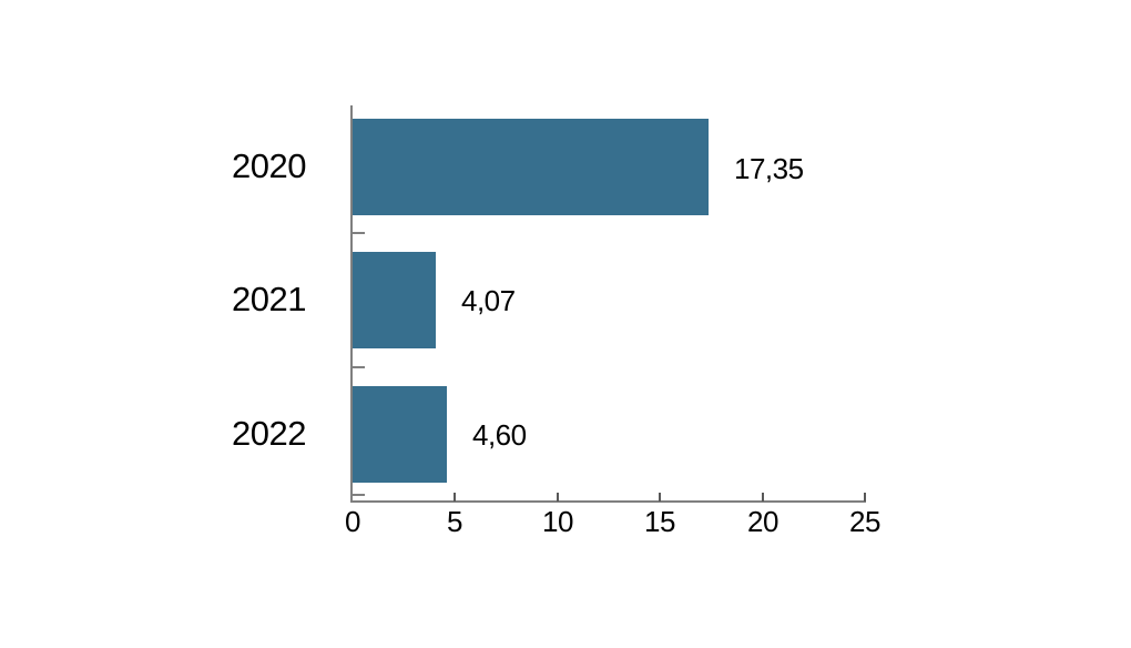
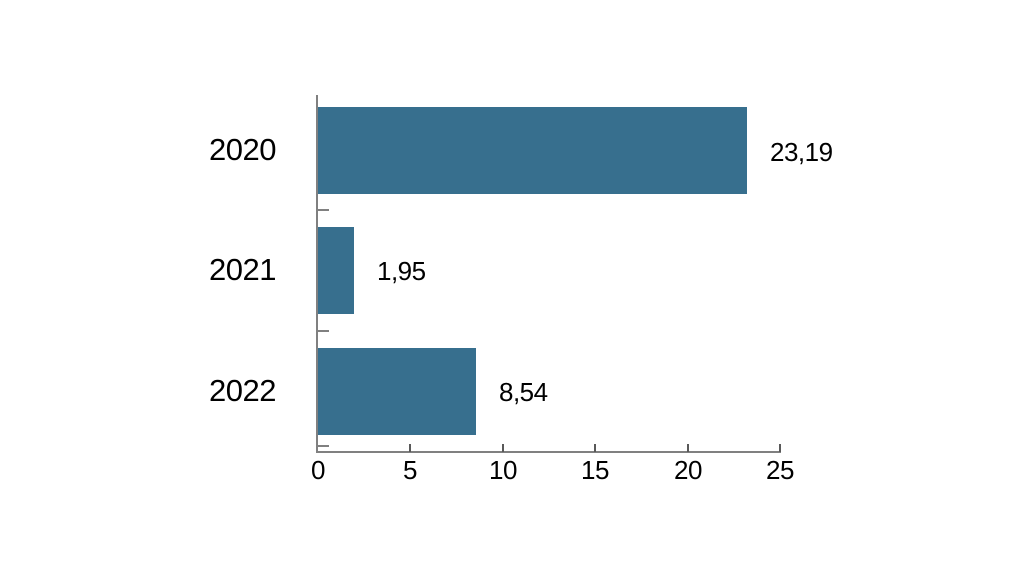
2020: 17,35 -> 23,19
2021: 4,07 -> 1,95
2022: 4,60 -> 8,54
